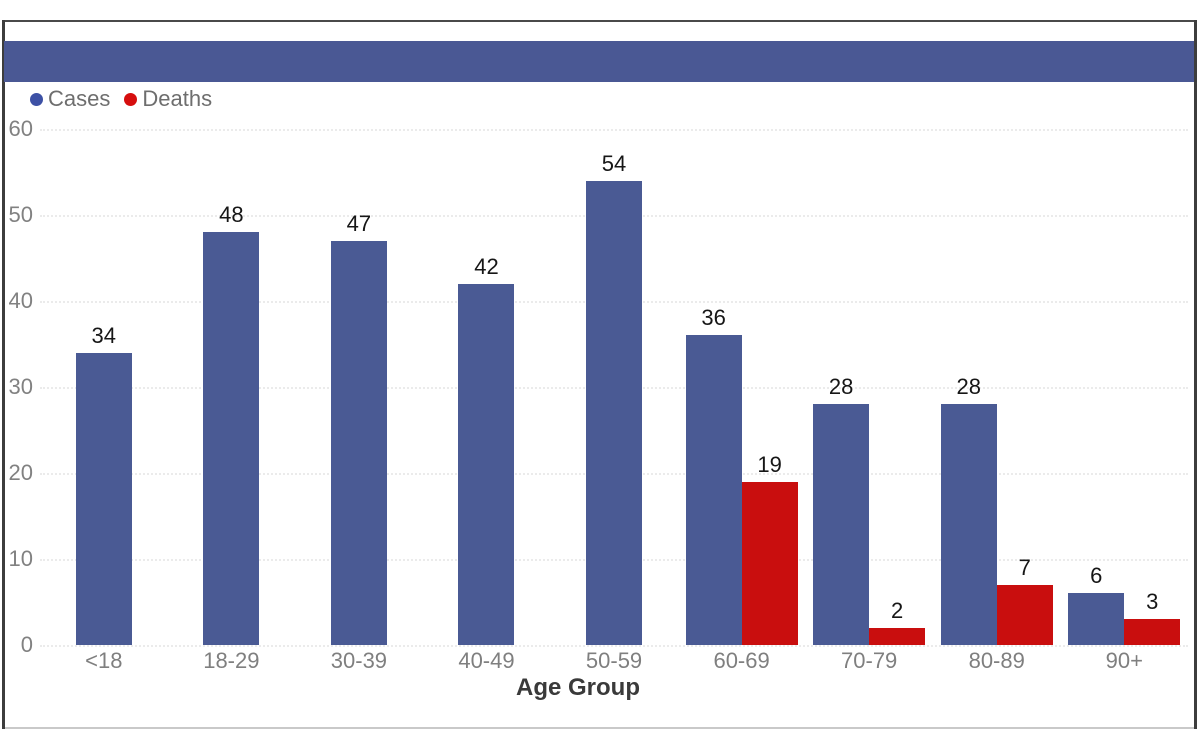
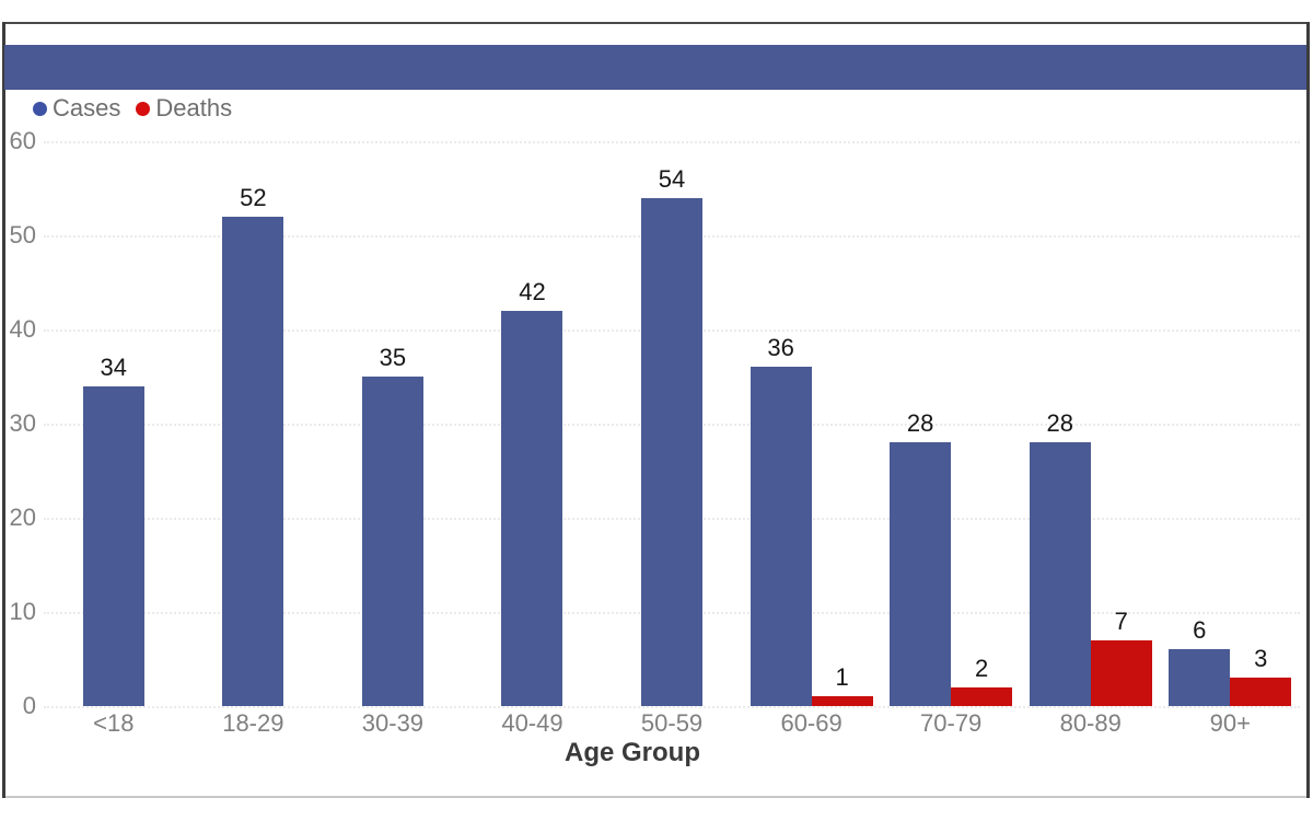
Cases/18-29: 48 -> 52
Cases/30-39: 47 -> 35
Deaths/60-69: 19 -> 1
